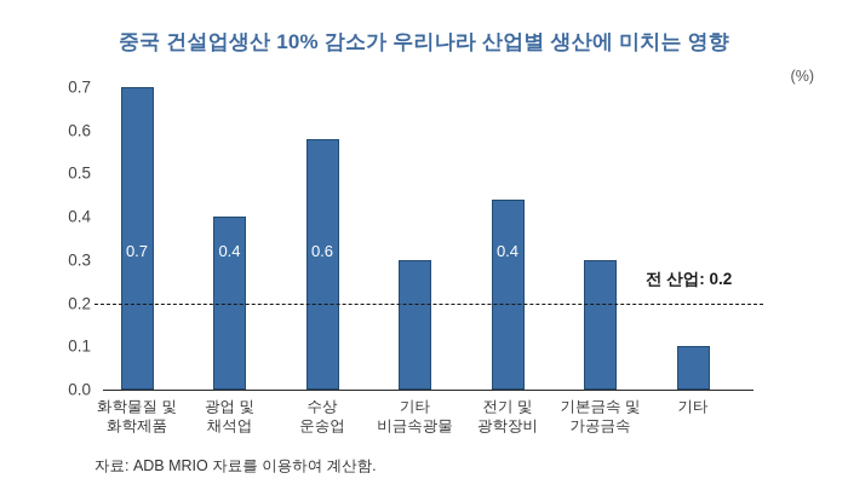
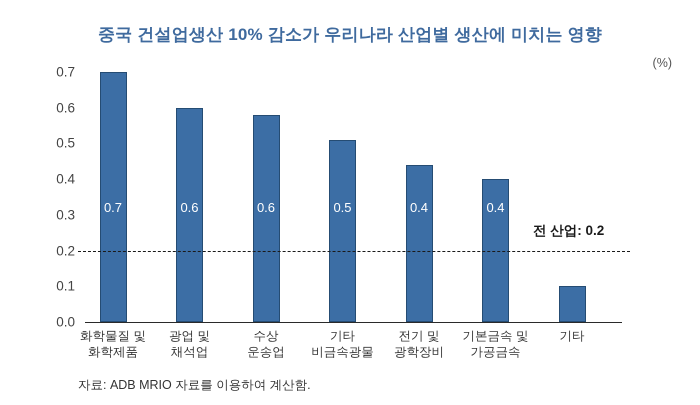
광업 및 채석업: 0.4 -> 0.6
기타 비금속광물: 0.3 -> 0.5
기본금속 및 가공금속: 0.3 -> 0.4
